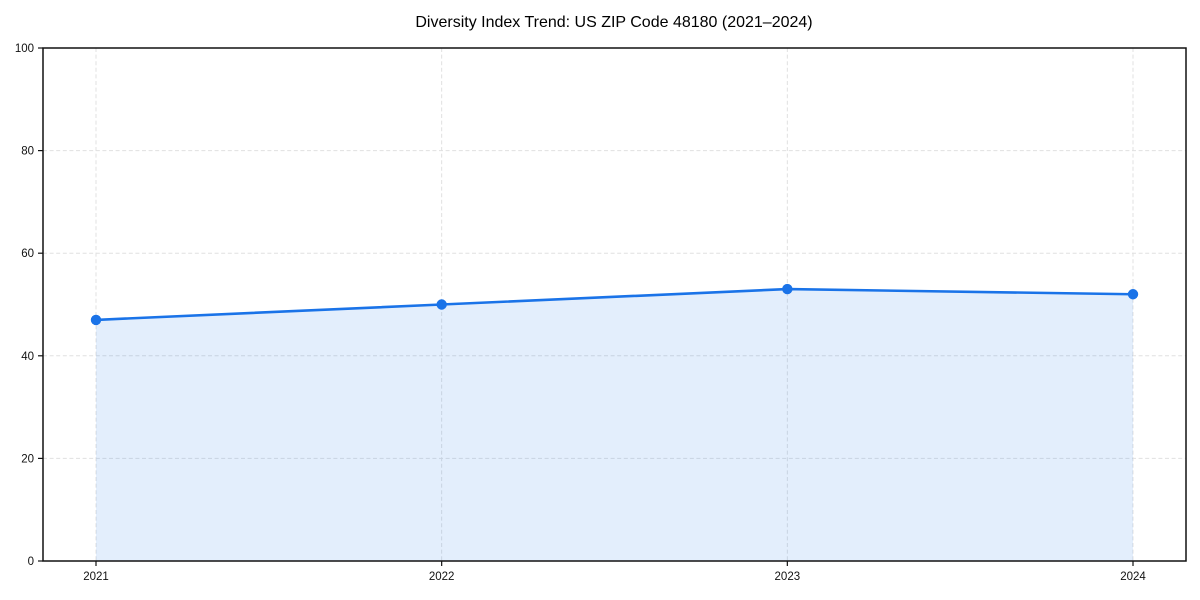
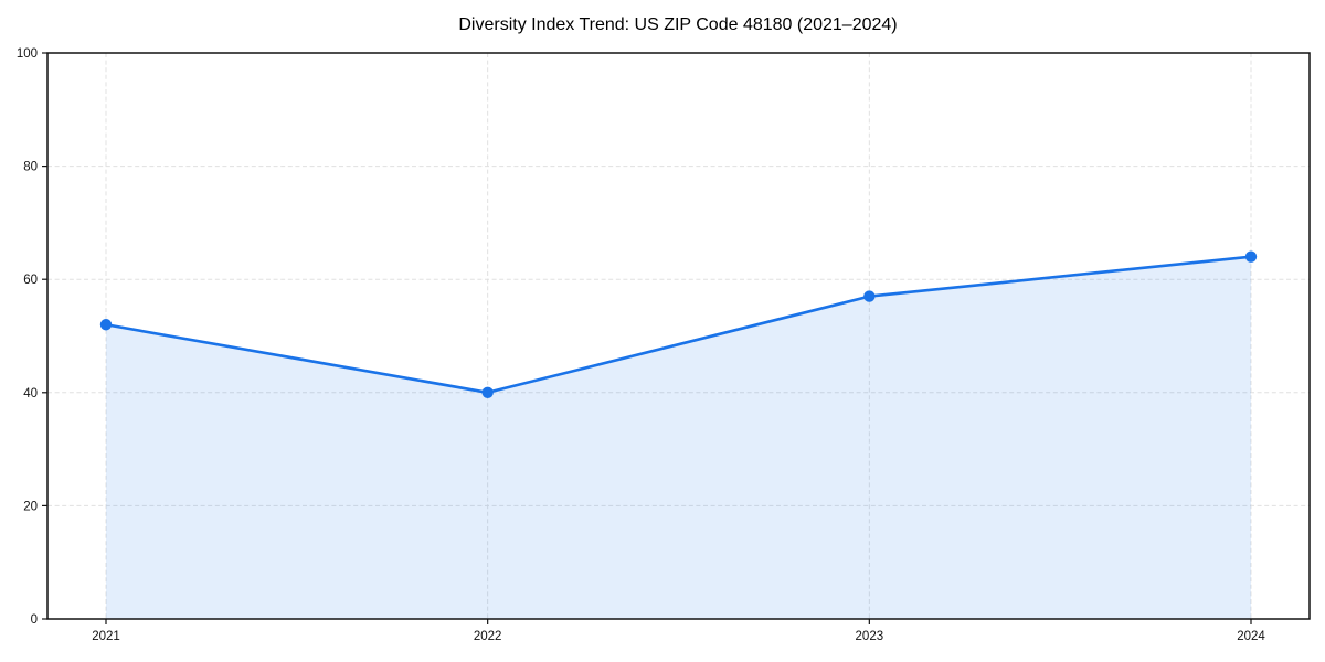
2021: 47 -> 52
2022: 50 -> 40
2023: 53 -> 57
2024: 52 -> 64
